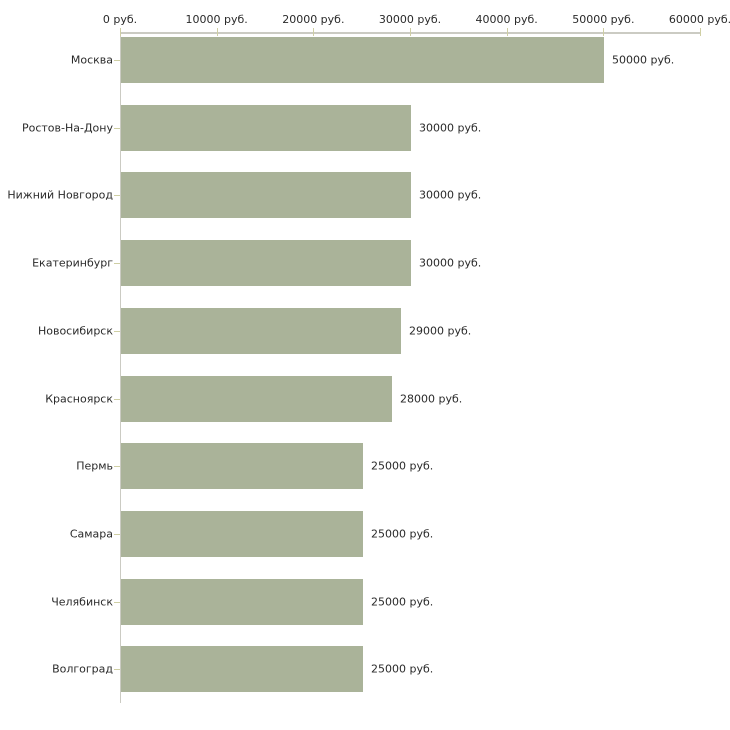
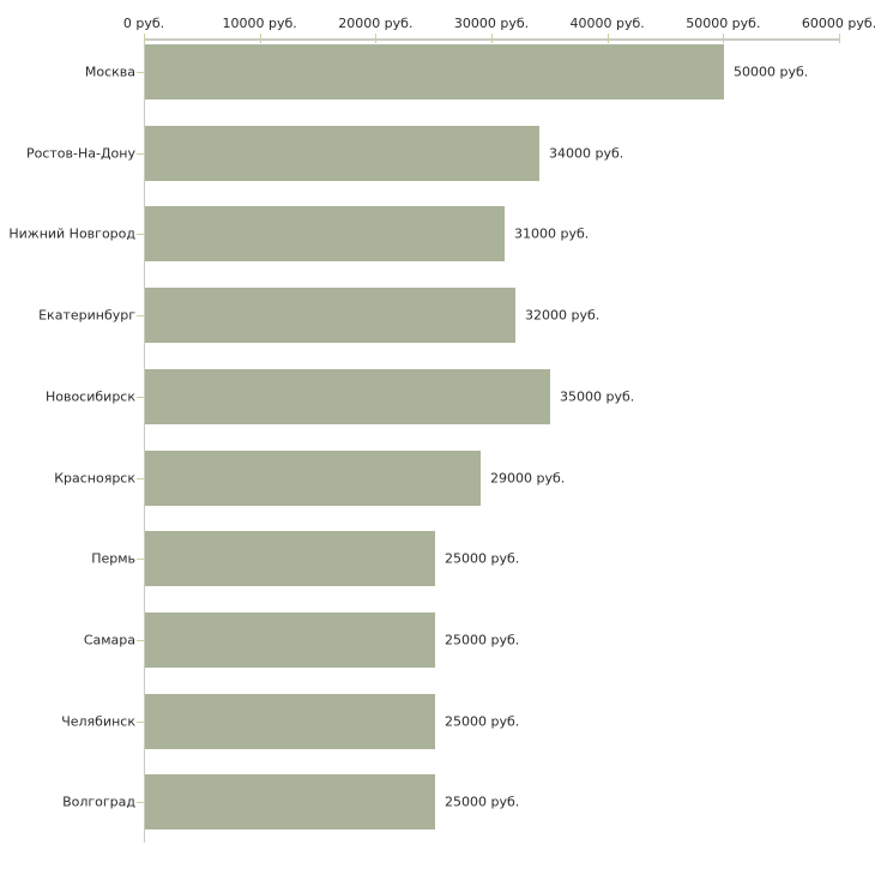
Ростов-На-Дону: 30000 -> 34000
Нижний Новгород: 30000 -> 31000
Екатеринбург: 30000 -> 32000
Новосибирск: 29000 -> 35000
Красноярск: 28000 -> 29000
